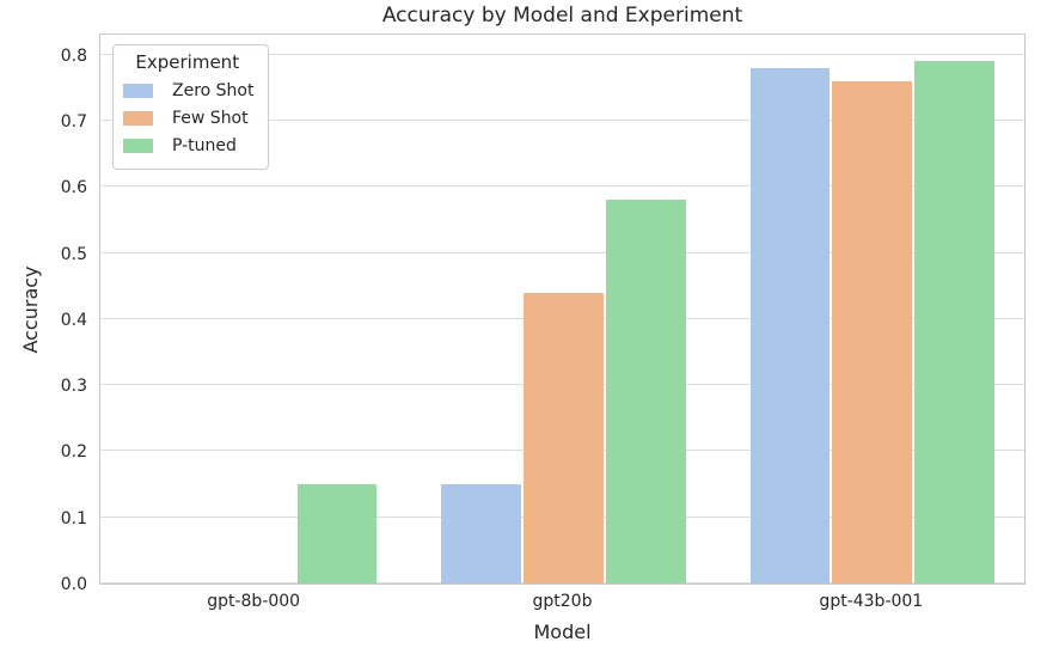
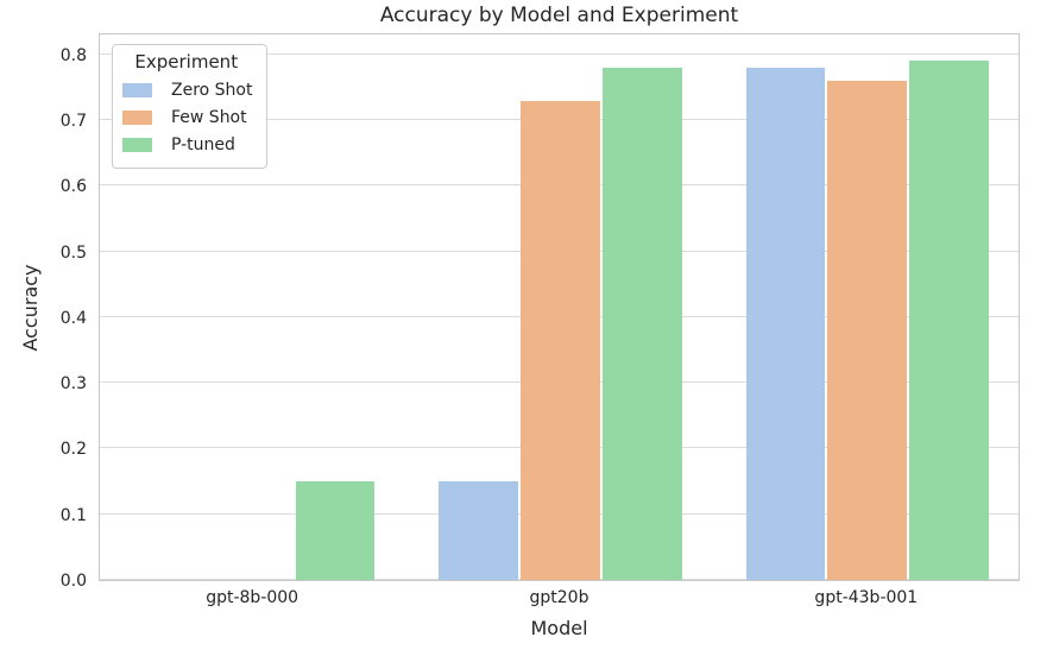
Few Shot/gpt20b: 0.44 -> 0.73
P-tuned/gpt20b: 0.58 -> 0.78
